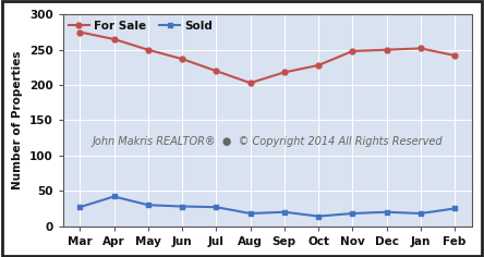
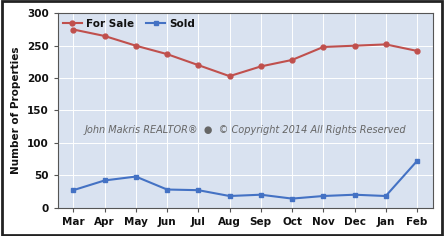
Sold/May: 30 -> 48
Sold/Feb: 25 -> 72
